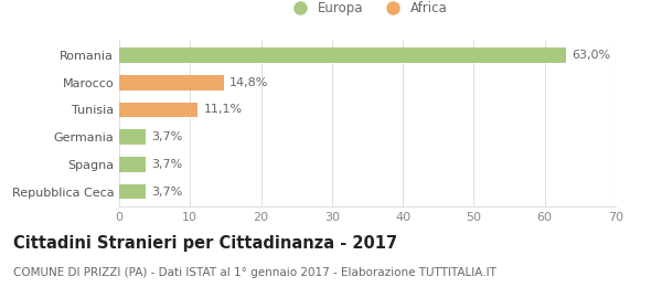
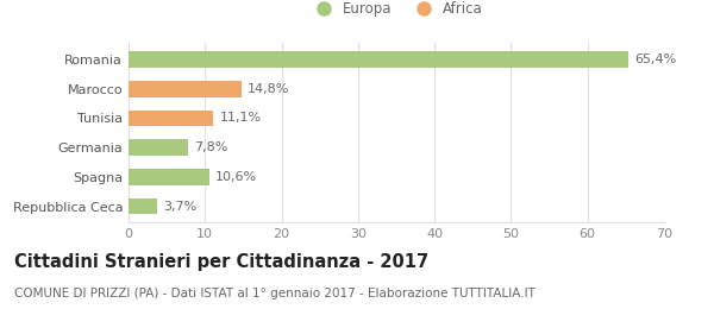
Romania: 63,0% -> 65,4%
Germania: 3,7% -> 7,8%
Spagna: 3,7% -> 10,6%
